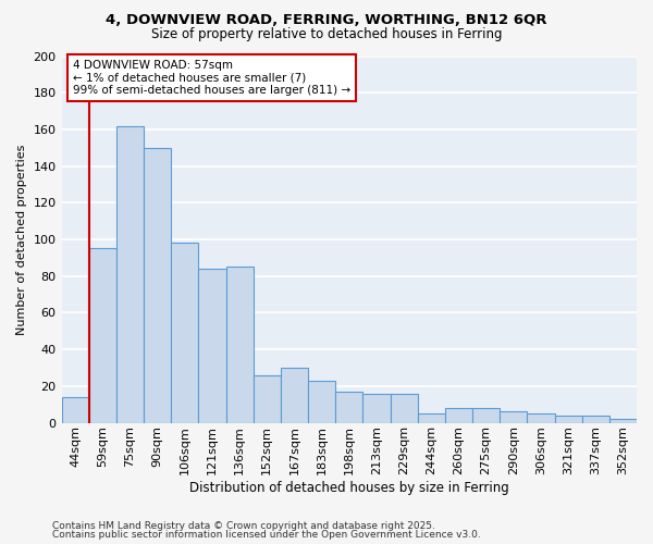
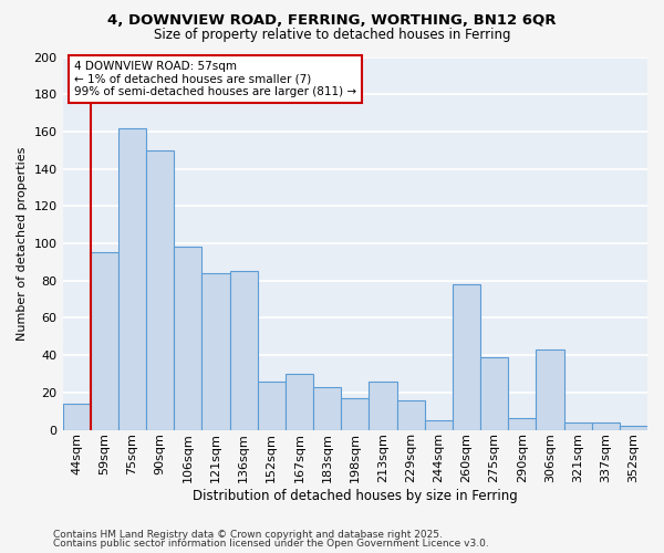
213sqm: 16 -> 26
260sqm: 8 -> 78
275sqm: 8 -> 39
306sqm: 5 -> 43
